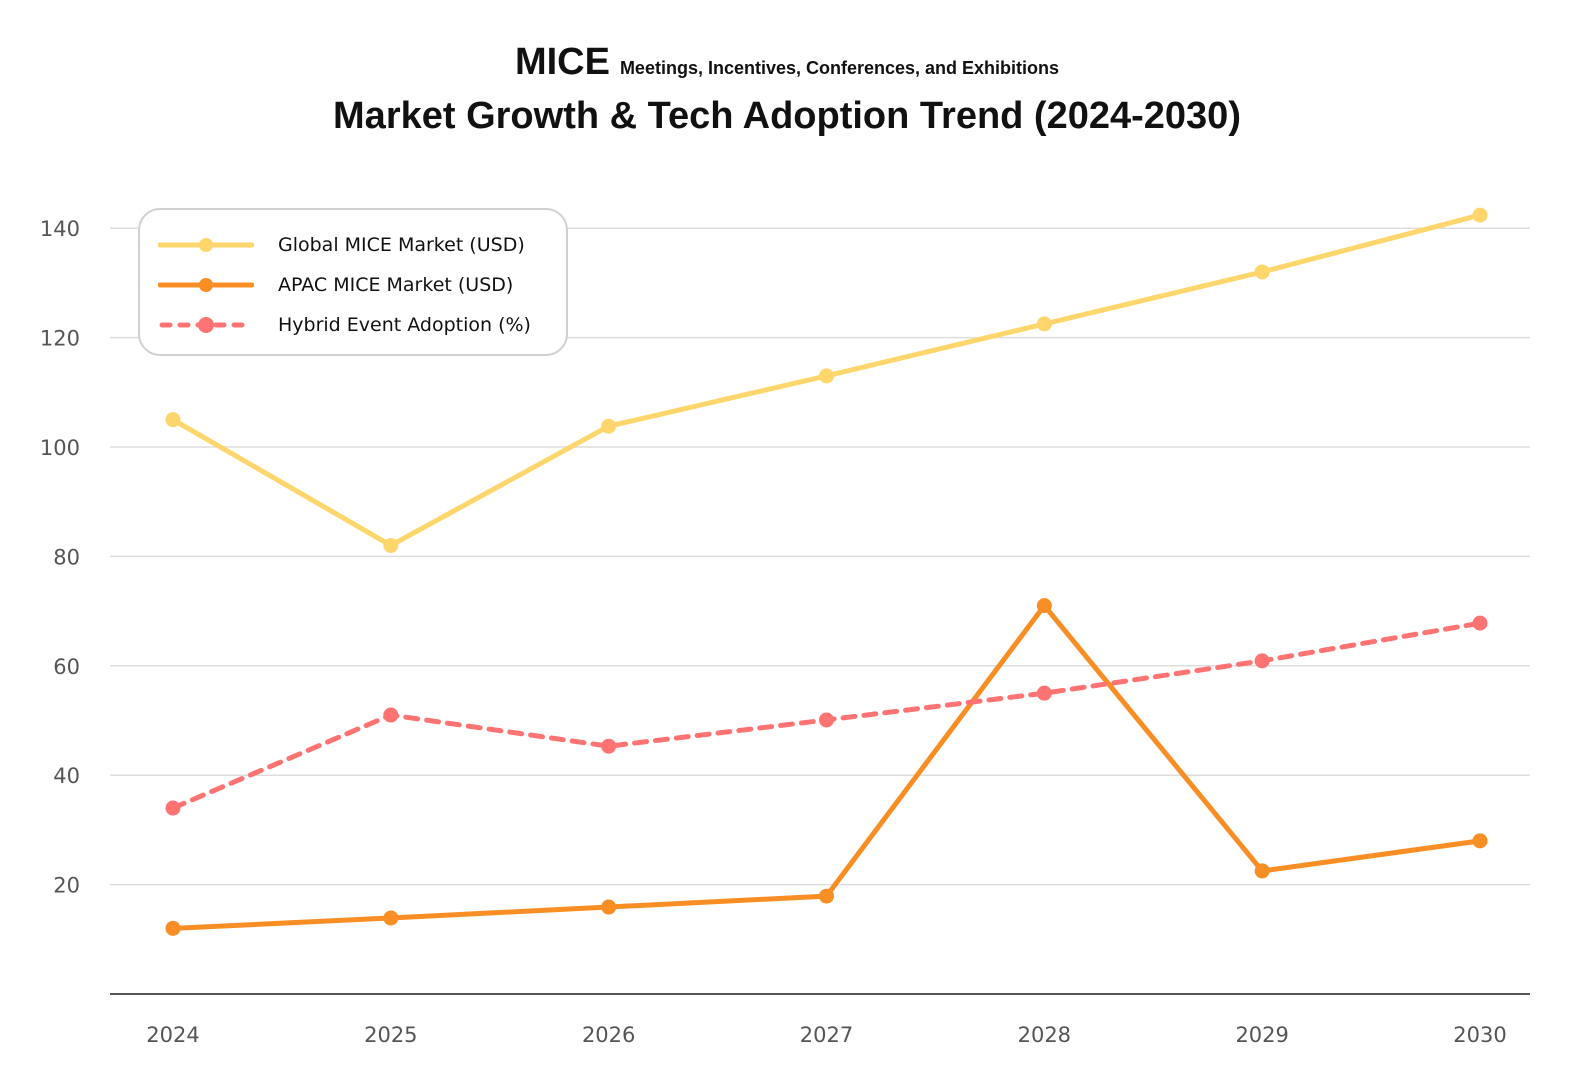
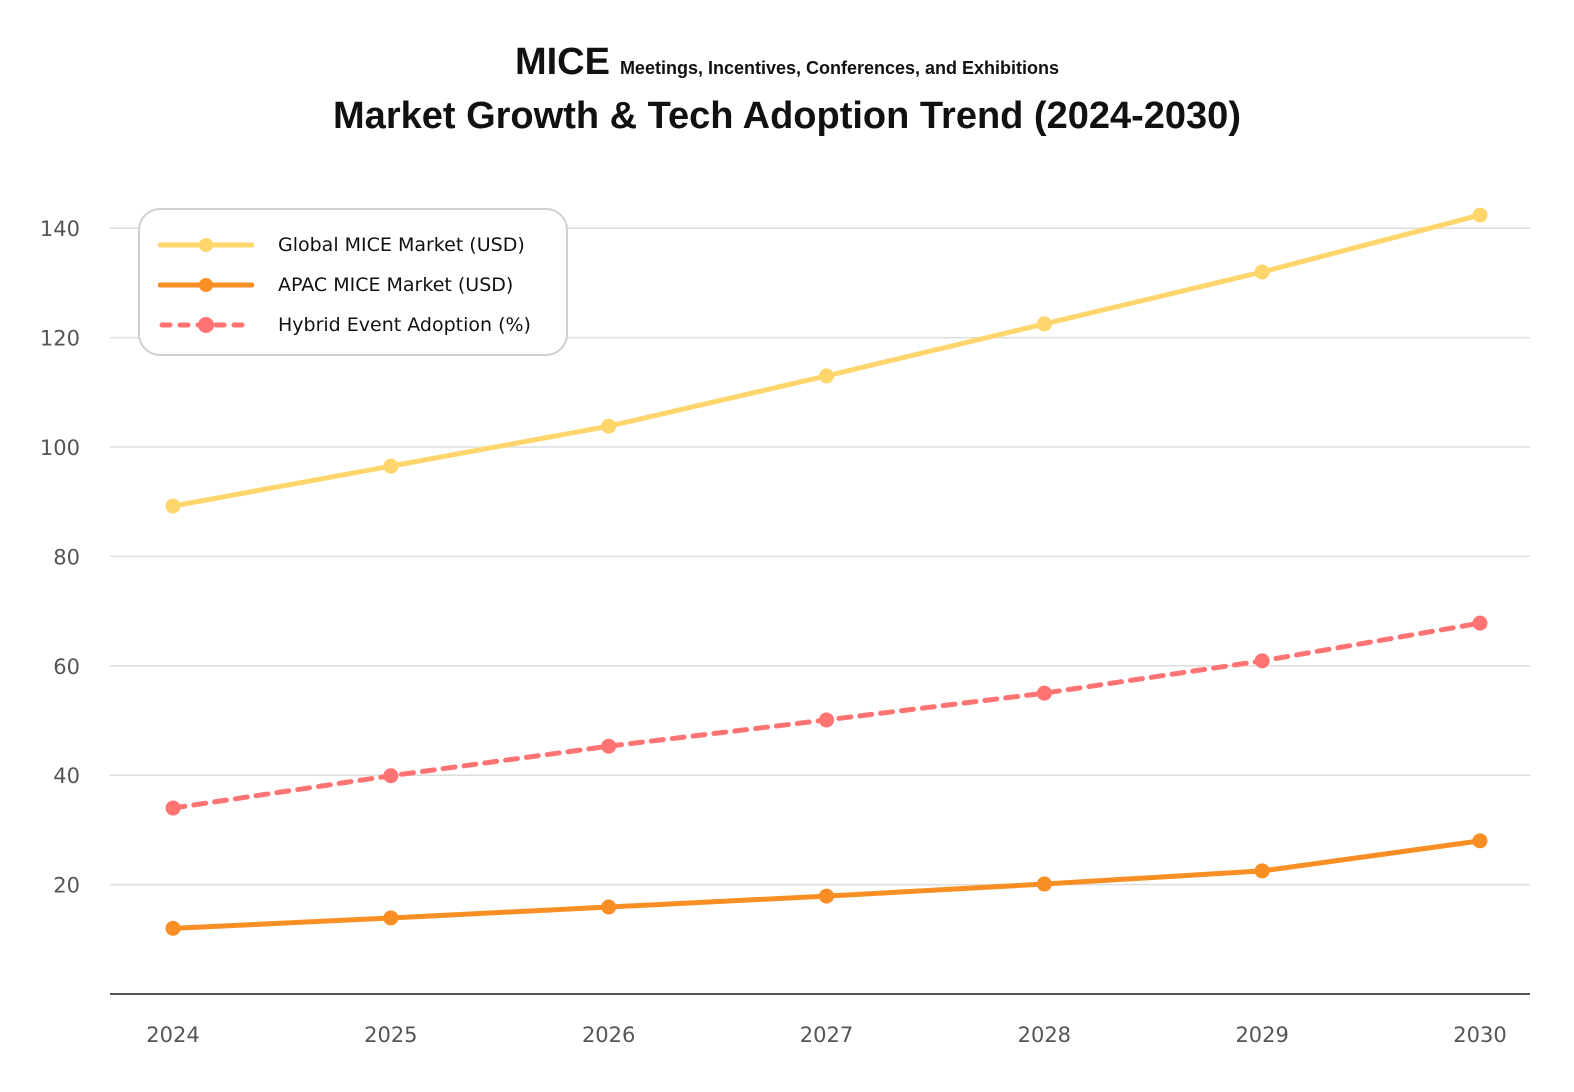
Global MICE Market (USD)/2024: 105 -> 89
Global MICE Market (USD)/2025: 82 -> 96
Hybrid Event Adoption (%)/2025: 51 -> 40
APAC MICE Market (USD)/2028: 71 -> 20
